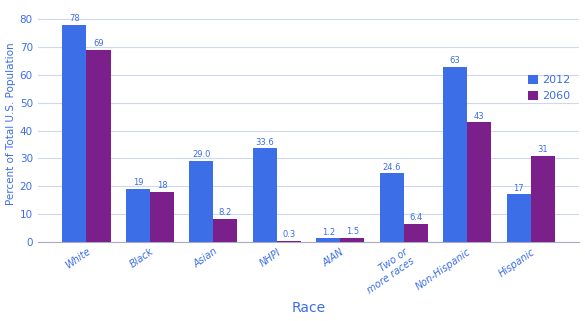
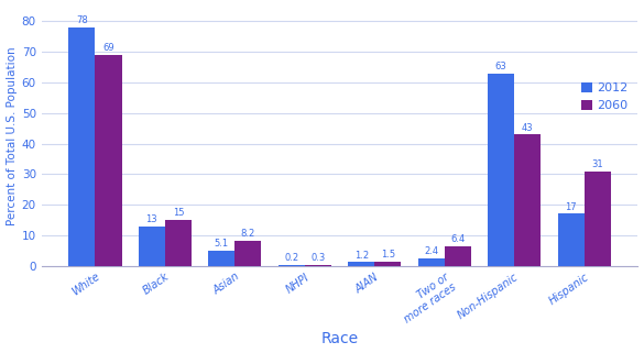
2012/Black: 19 -> 13
2060/Black: 18 -> 15
2012/Asian: 29.0 -> 5.1
2012/NHPI: 33.6 -> 0.2
2012/Two or more races: 24.6 -> 2.4
